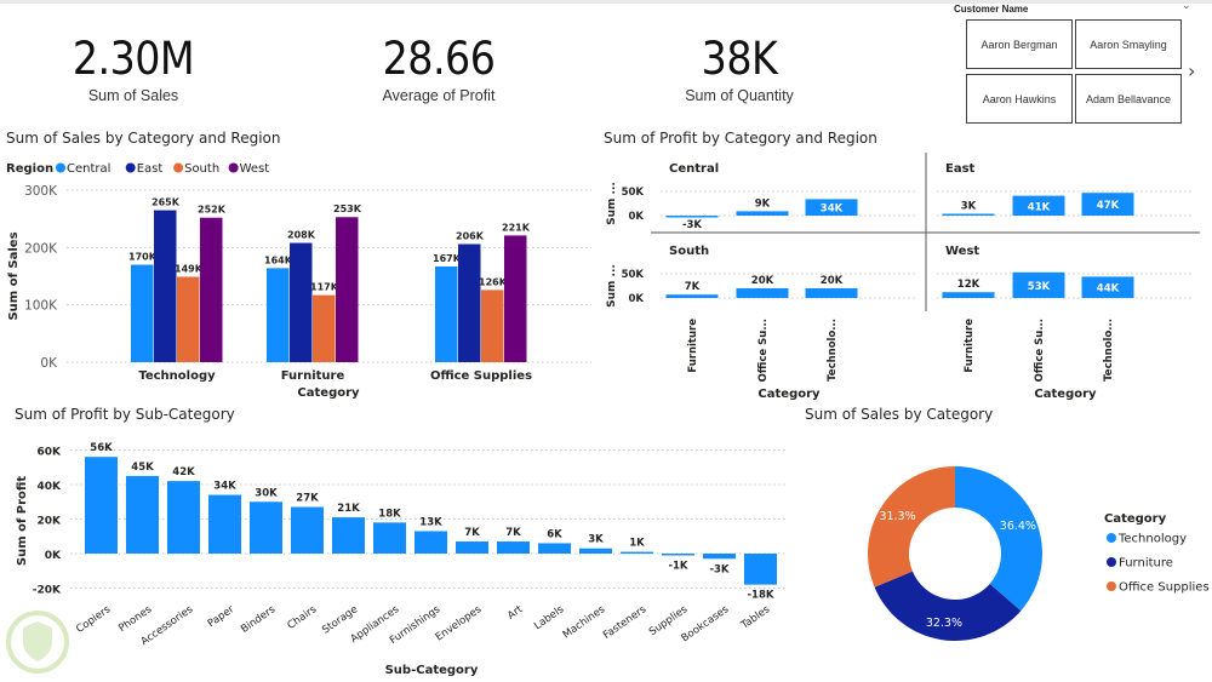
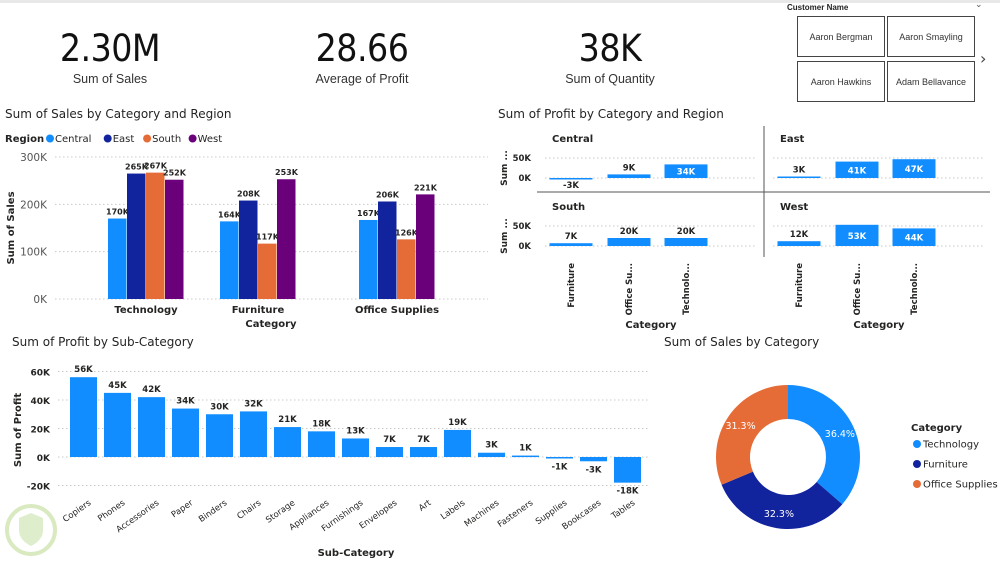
Sum of Sales by Category and Region/South/Technology: 149K -> 267K
Sum of Profit by Sub-Category/Chairs: 27K -> 32K
Sum of Profit by Sub-Category/Labels: 6K -> 19K
